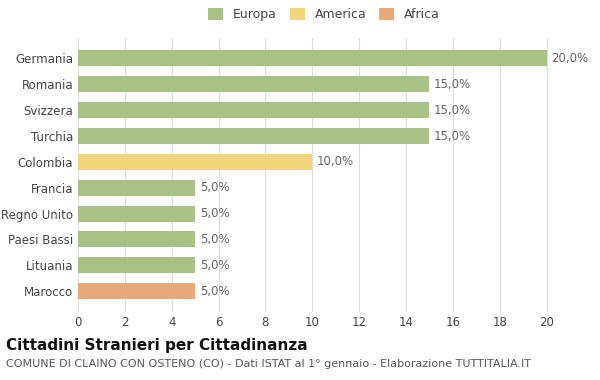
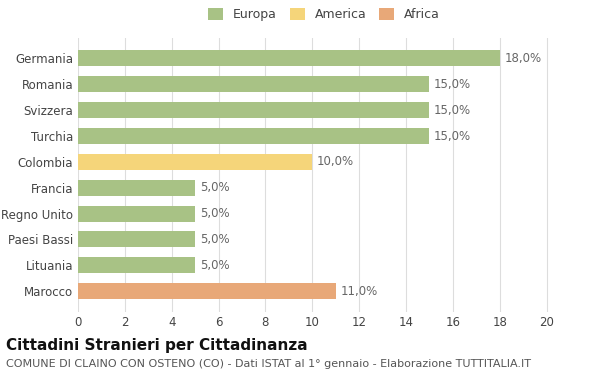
Germania: 20,0% -> 18,0%
Marocco: 5,0% -> 11,0%
